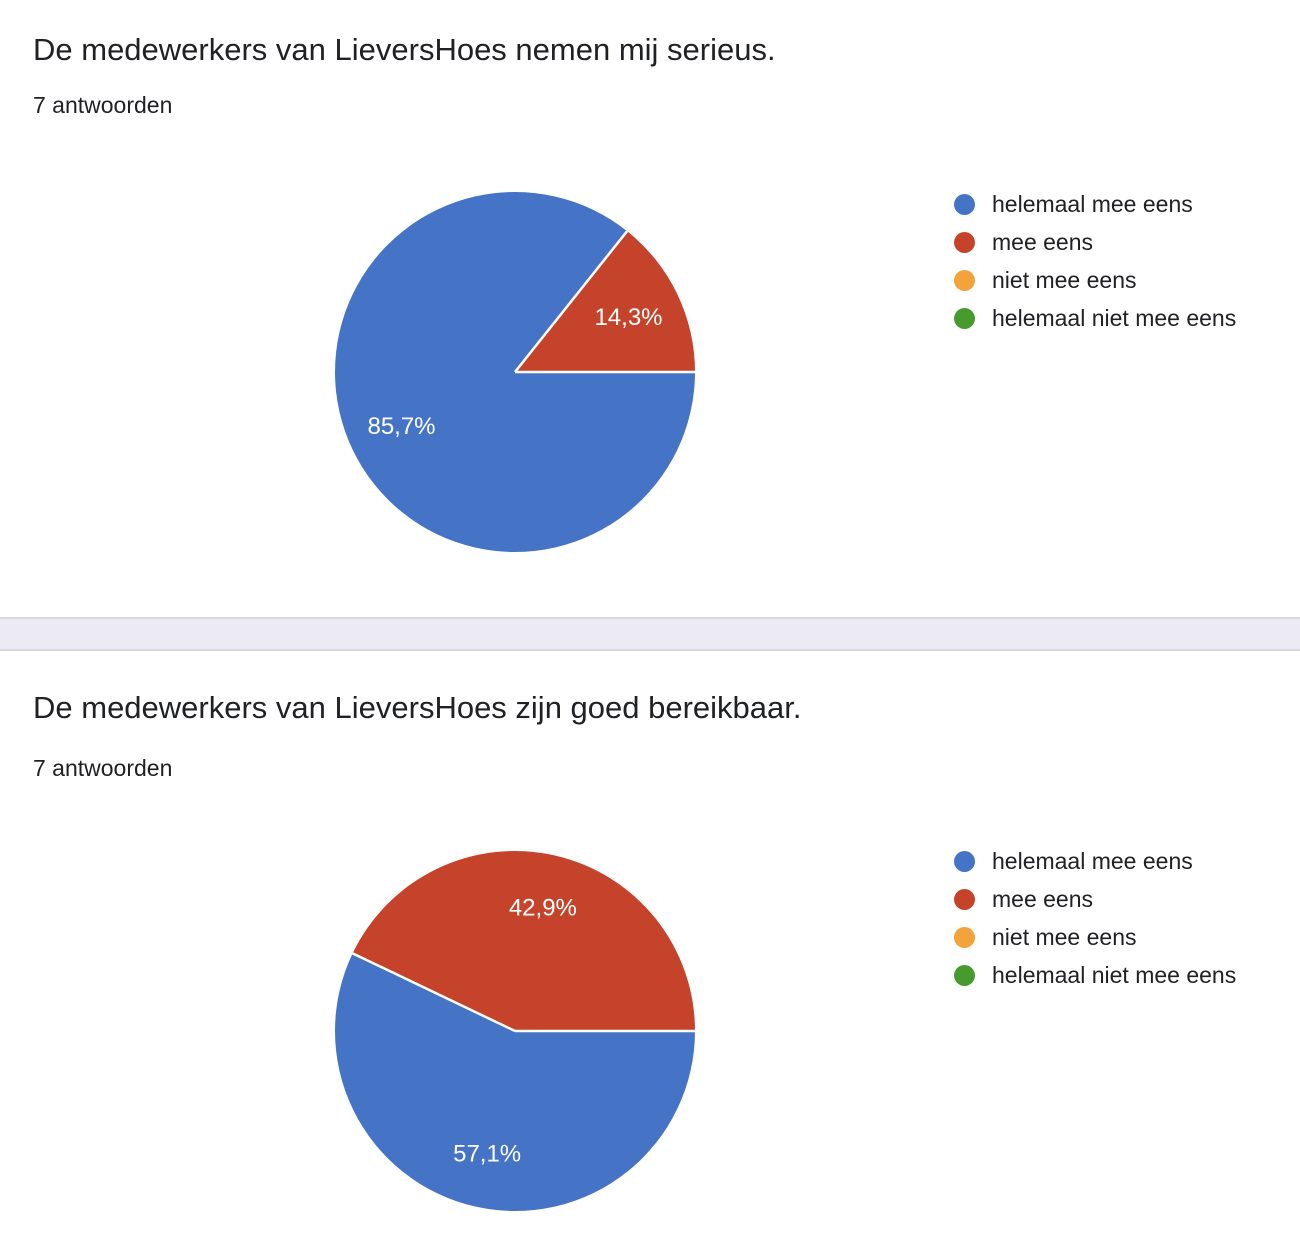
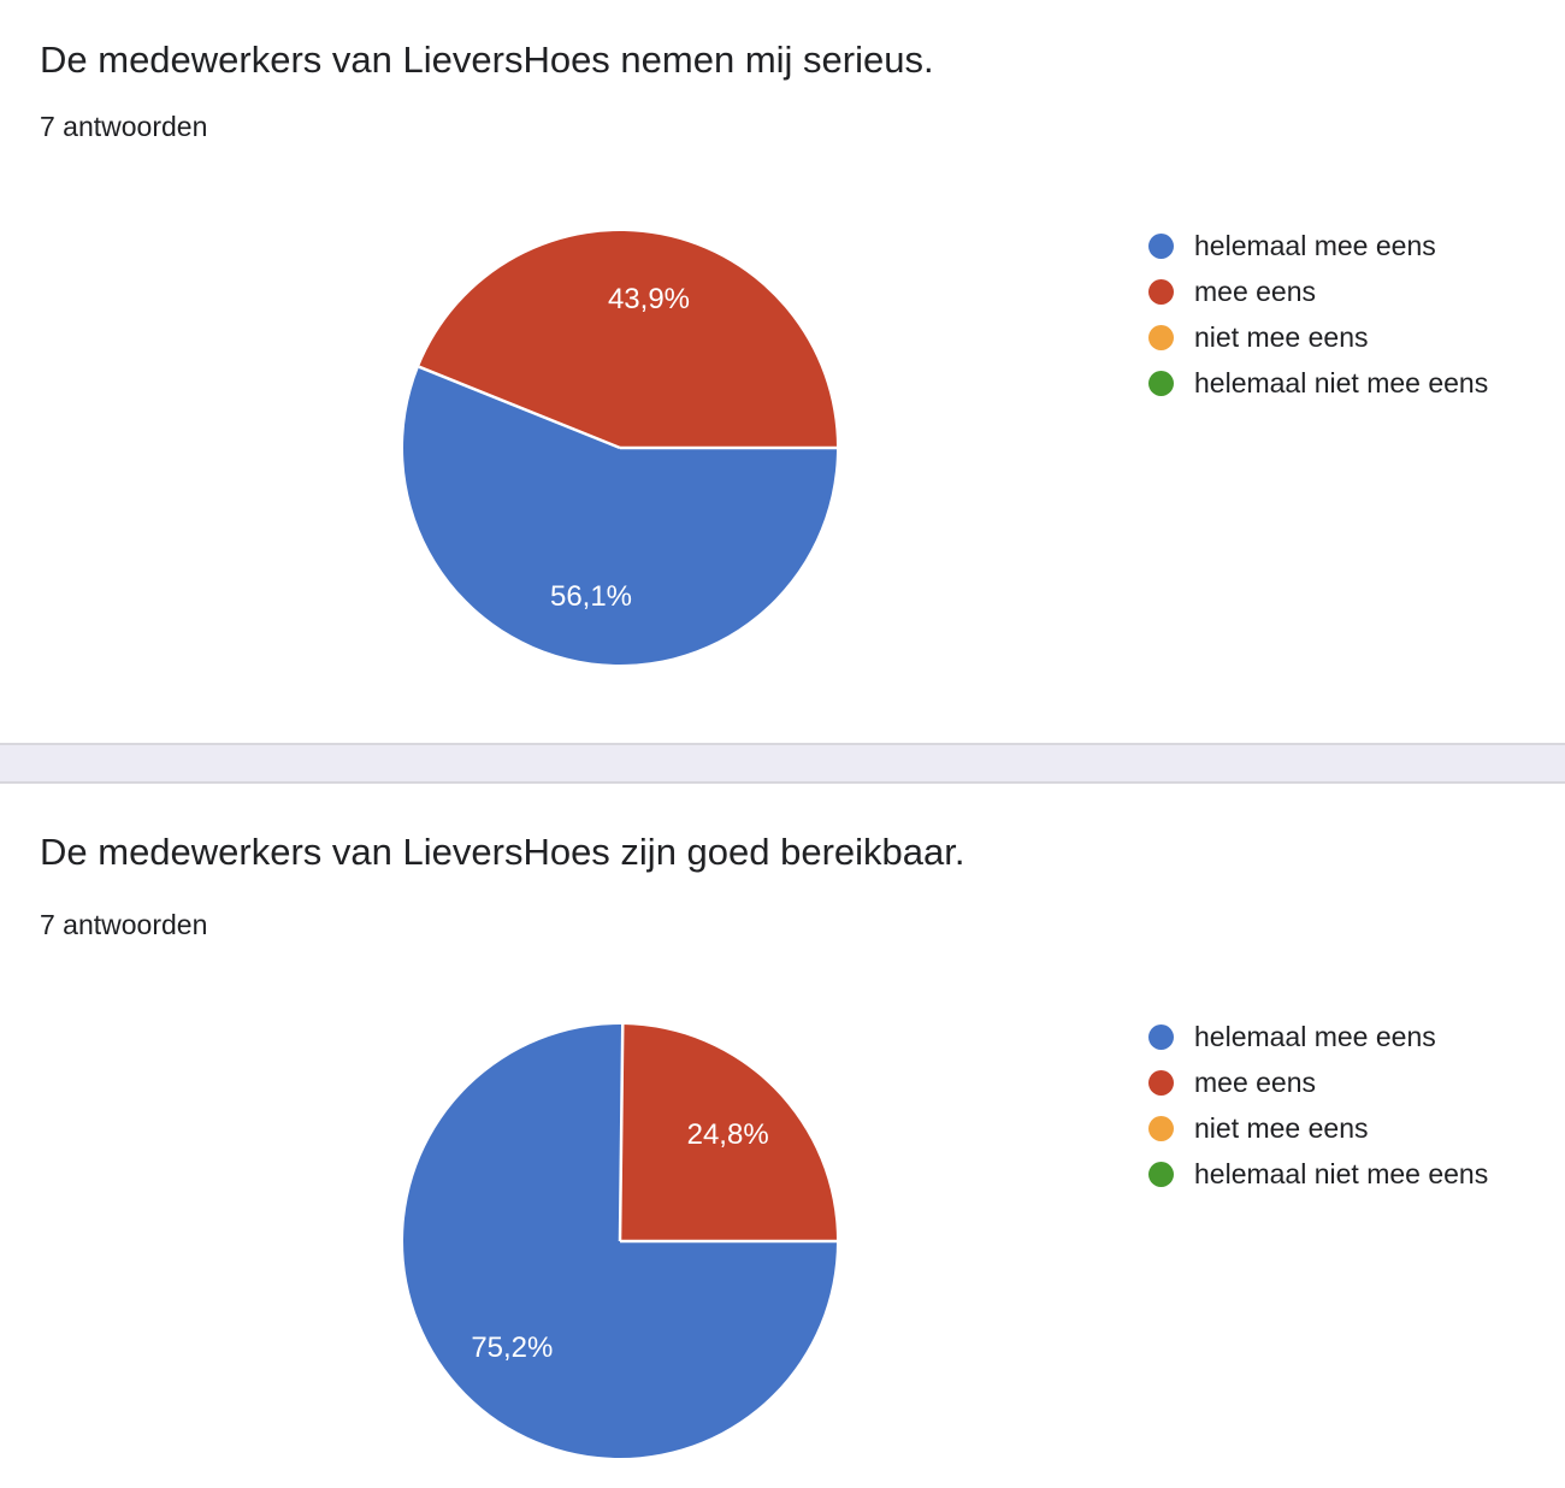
De medewerkers van LieversHoes nemen mij serieus./helemaal mee eens: 85,7% -> 56,1%
De medewerkers van LieversHoes nemen mij serieus./mee eens: 14,3% -> 43,9%
De medewerkers van LieversHoes zijn goed bereikbaar./helemaal mee eens: 57,1% -> 75,2%
De medewerkers van LieversHoes zijn goed bereikbaar./mee eens: 42,9% -> 24,8%
